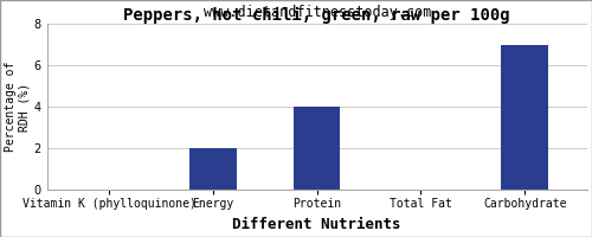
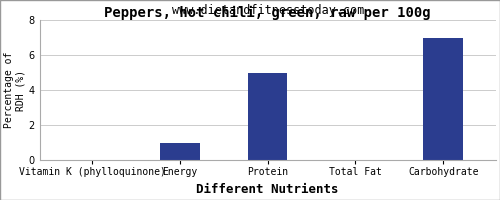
Energy: 2 -> 1
Protein: 4 -> 5
